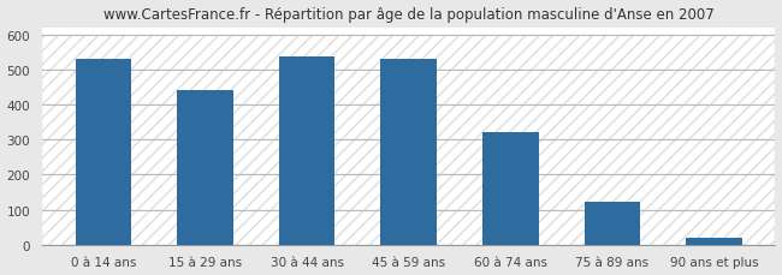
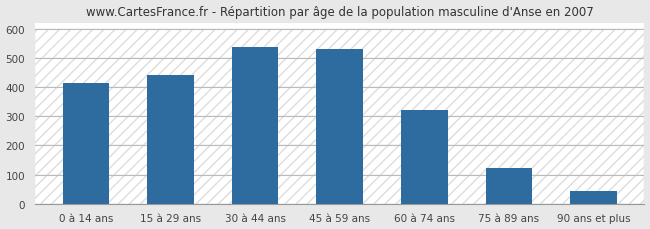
0 à 14 ans: 530 -> 415
90 ans et plus: 18 -> 45
